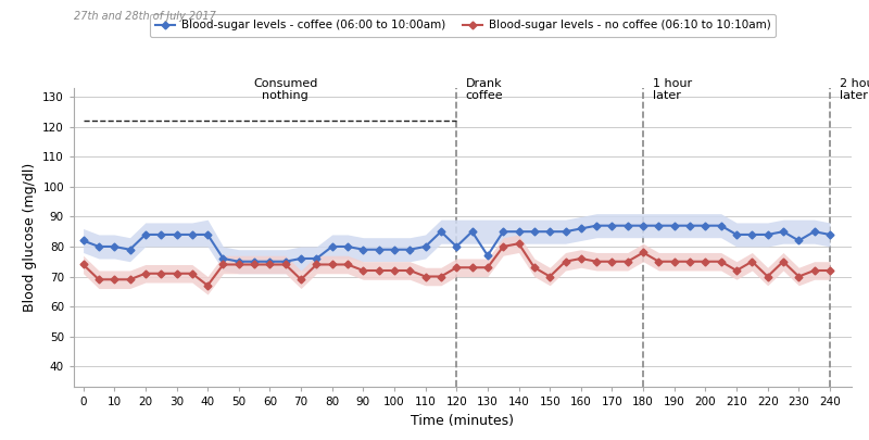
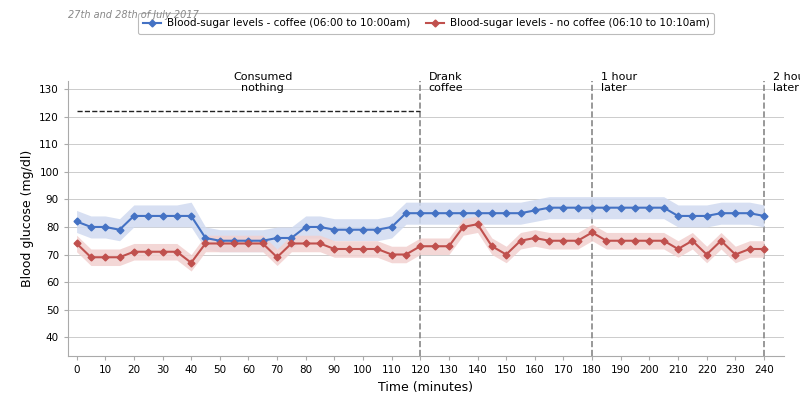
Blood-sugar levels - coffee (06:00 to 10:00am)/120: 80 -> 85
Blood-sugar levels - coffee (06:00 to 10:00am)/130: 77 -> 85
Blood-sugar levels - coffee (06:00 to 10:00am)/230: 82 -> 85
